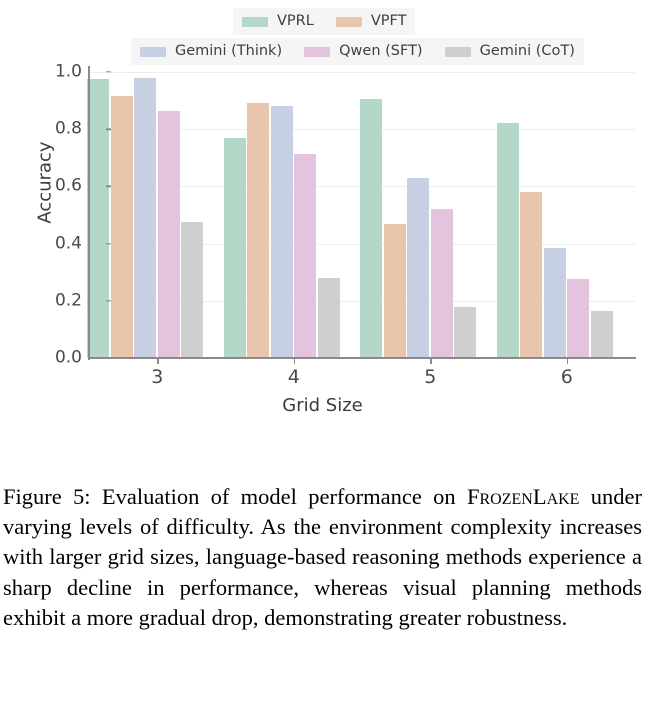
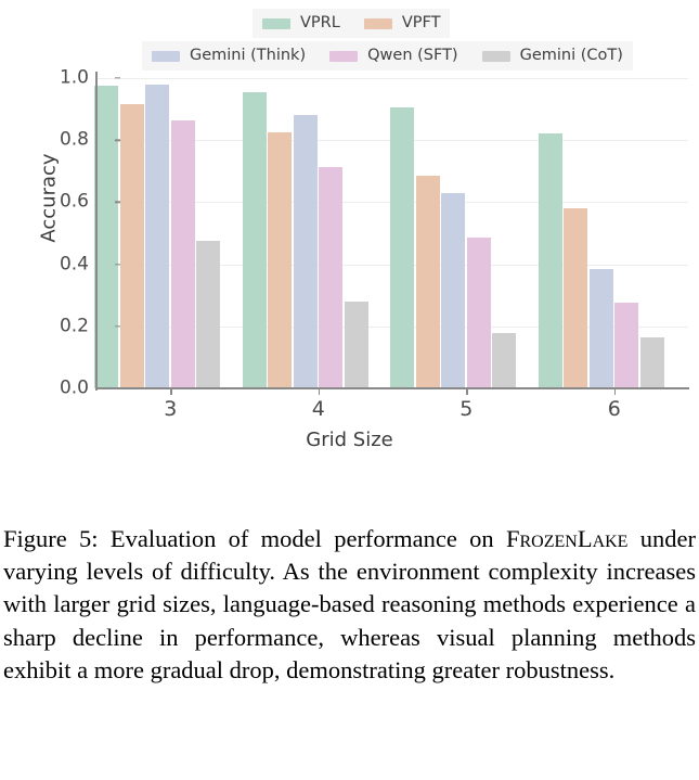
VPRL/4: 0.77 -> 0.95
VPFT/4: 0.89 -> 0.82
VPFT/5: 0.47 -> 0.69
Qwen (SFT)/5: 0.52 -> 0.48
